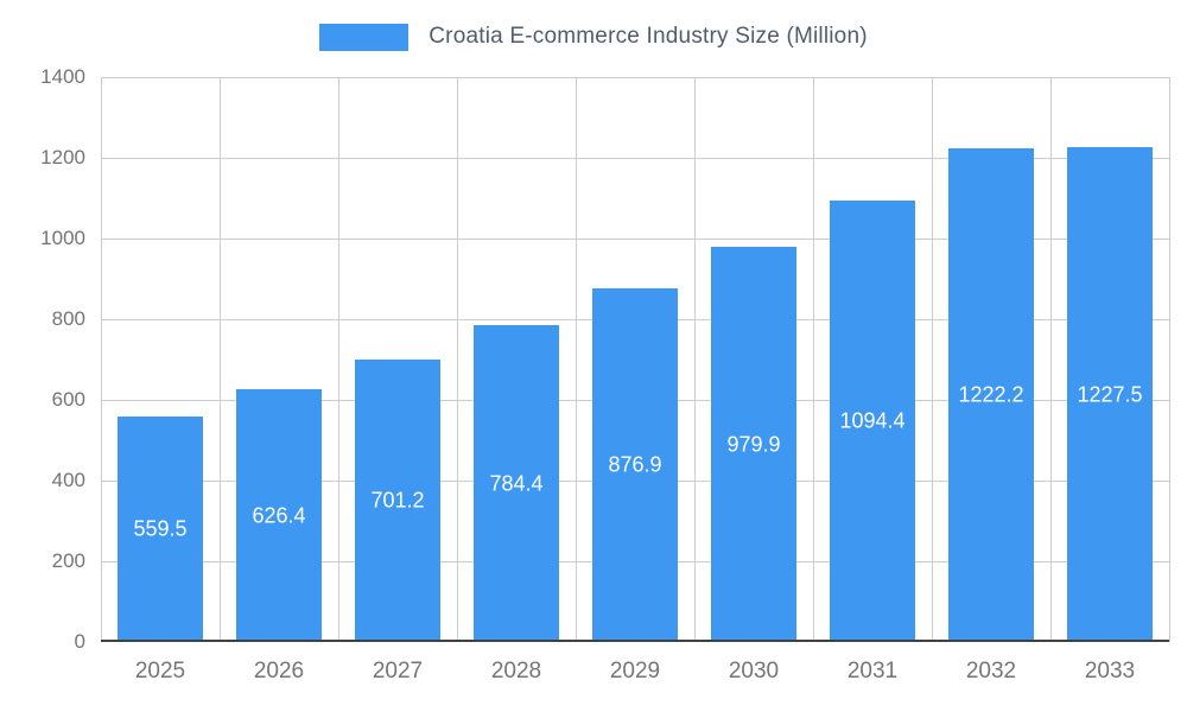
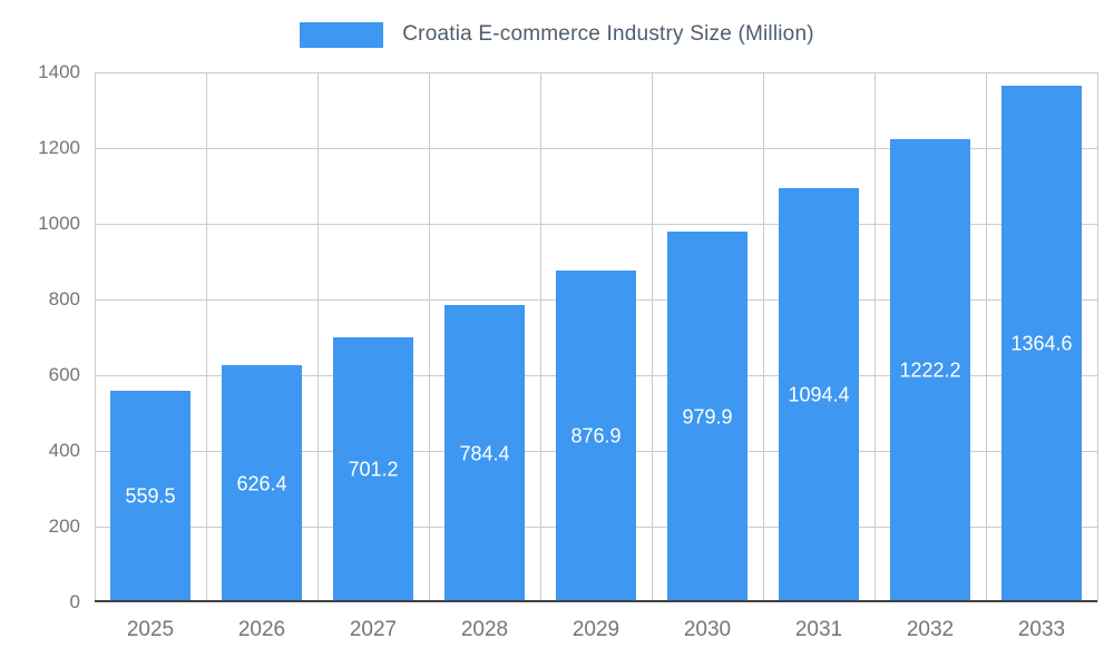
2033: 1227.5 -> 1364.6
